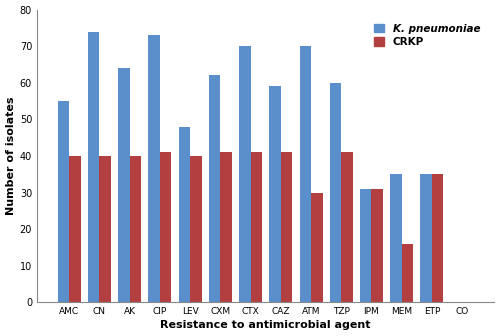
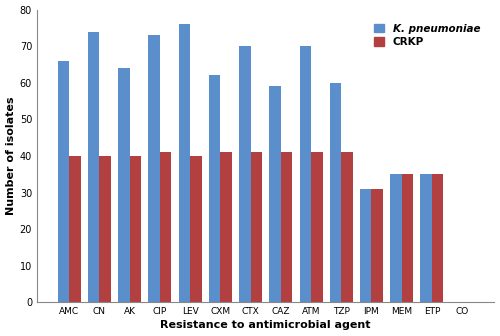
K. pneumoniae/AMC: 55 -> 66
K. pneumoniae/LEV: 48 -> 76
CRKP/ATM: 30 -> 41
CRKP/MEM: 16 -> 35
